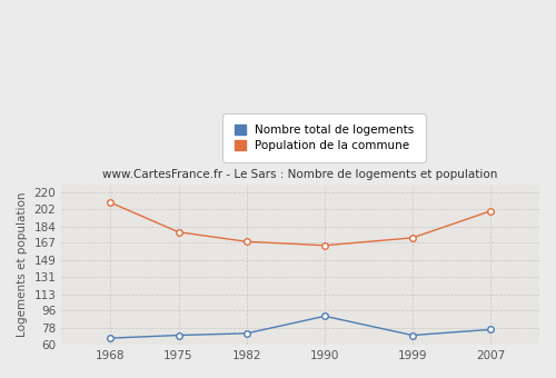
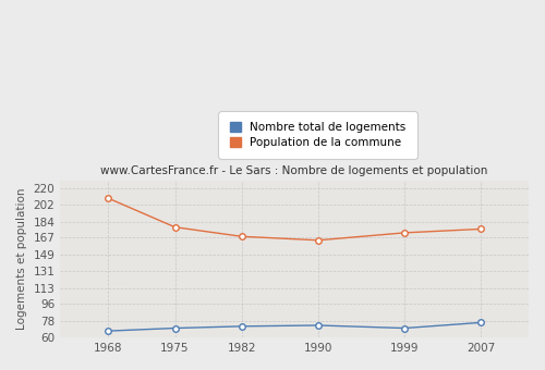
Nombre total de logements/1990: 90 -> 73
Population de la commune/2007: 200 -> 176
